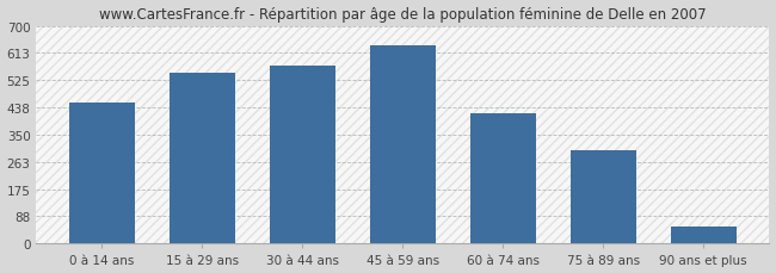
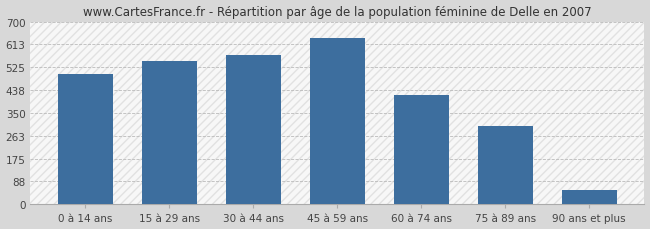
0 à 14 ans: 455 -> 500
